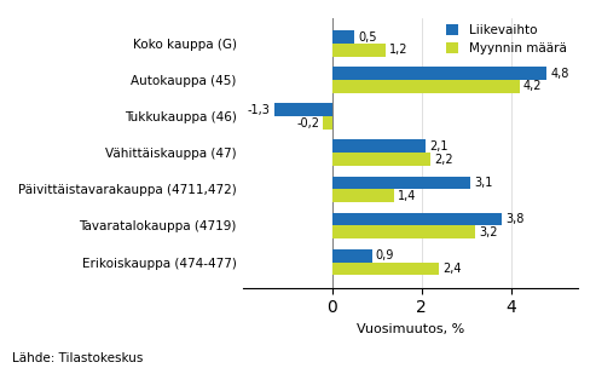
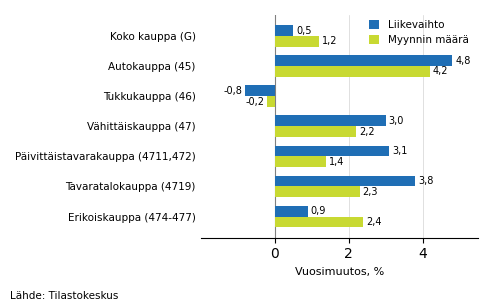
Liikevaihto/Tukkukauppa (46): -1,3 -> -0,8
Liikevaihto/Vähittäiskauppa (47): 2,1 -> 3,0
Myynnin määrä/Tavaratalokauppa (4719): 3,2 -> 2,3
